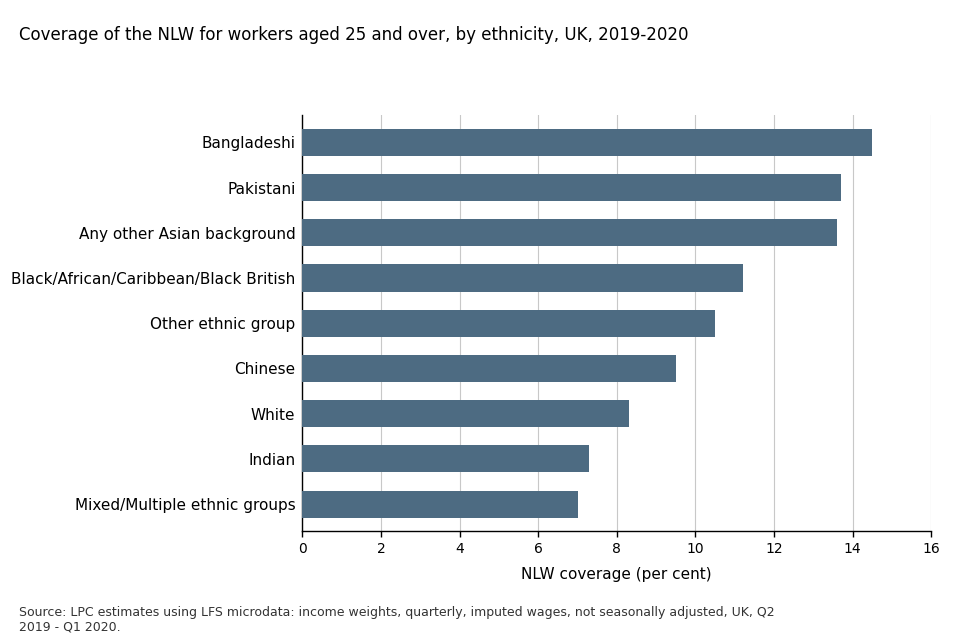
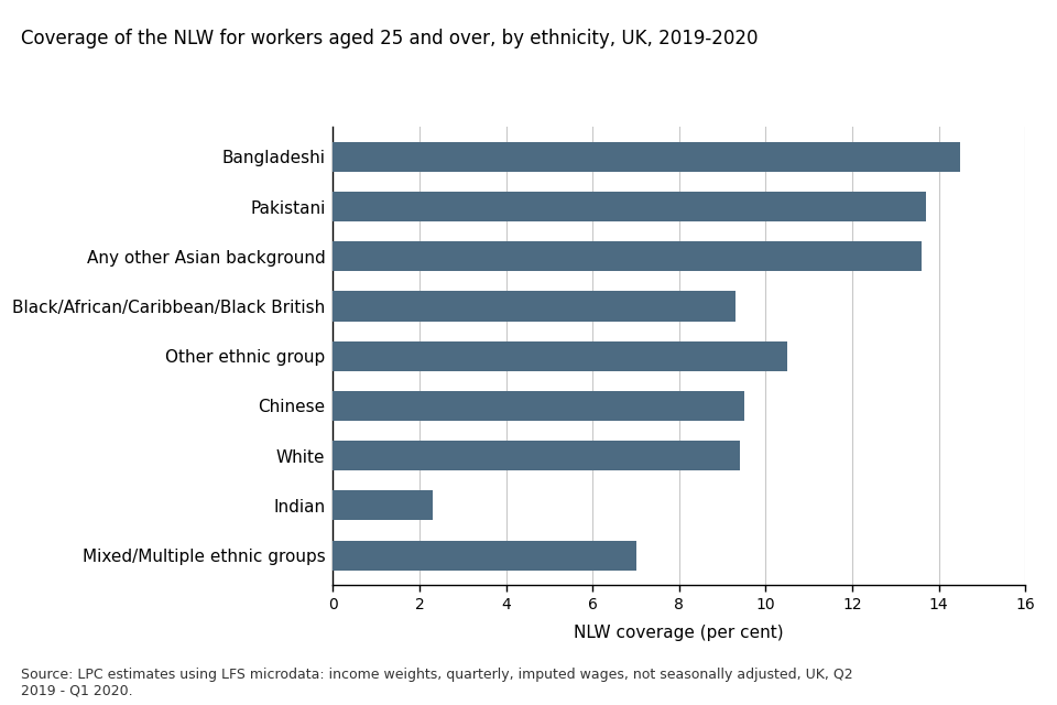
Black/African/Caribbean/Black British: 11.2 -> 9.3
White: 8.3 -> 9.4
Indian: 7.3 -> 2.3
